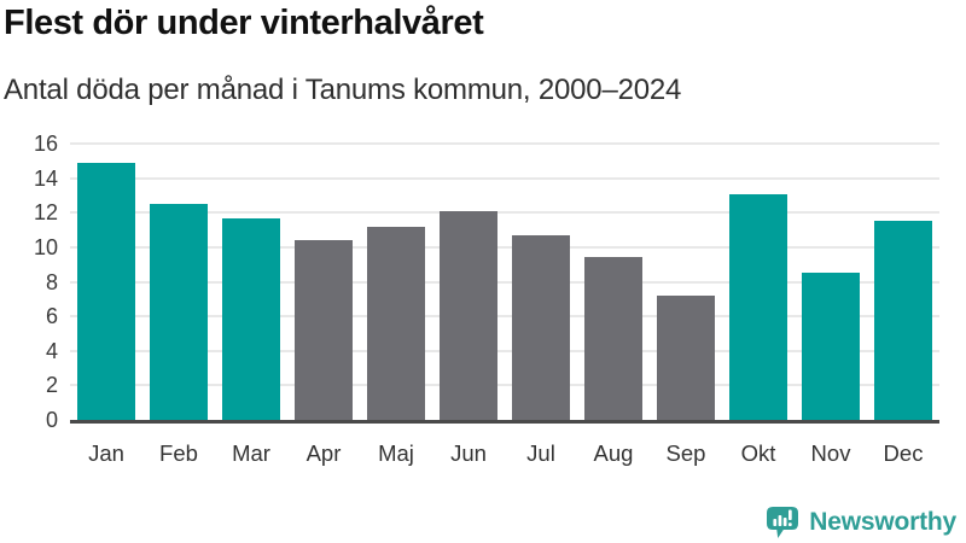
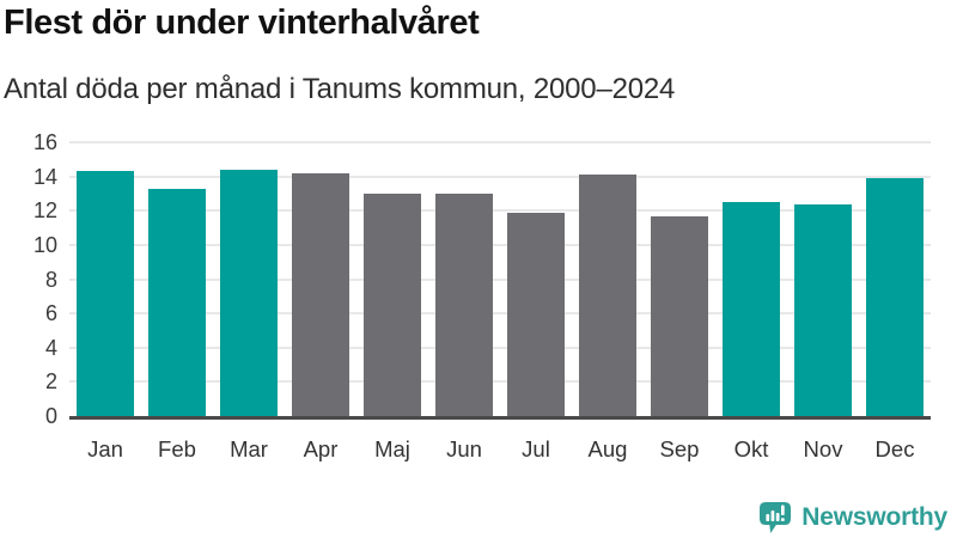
Jan: 14.9 -> 14.3
Feb: 12.5 -> 13.3
Mar: 11.7 -> 14.4
Apr: 10.4 -> 14.2
Maj: 11.2 -> 13.0
Jun: 12.1 -> 13.0
Jul: 10.7 -> 11.9
Aug: 9.4 -> 14.1
Sep: 7.2 -> 11.7
Okt: 13.1 -> 12.5
Nov: 8.5 -> 12.4
Dec: 11.5 -> 13.9
